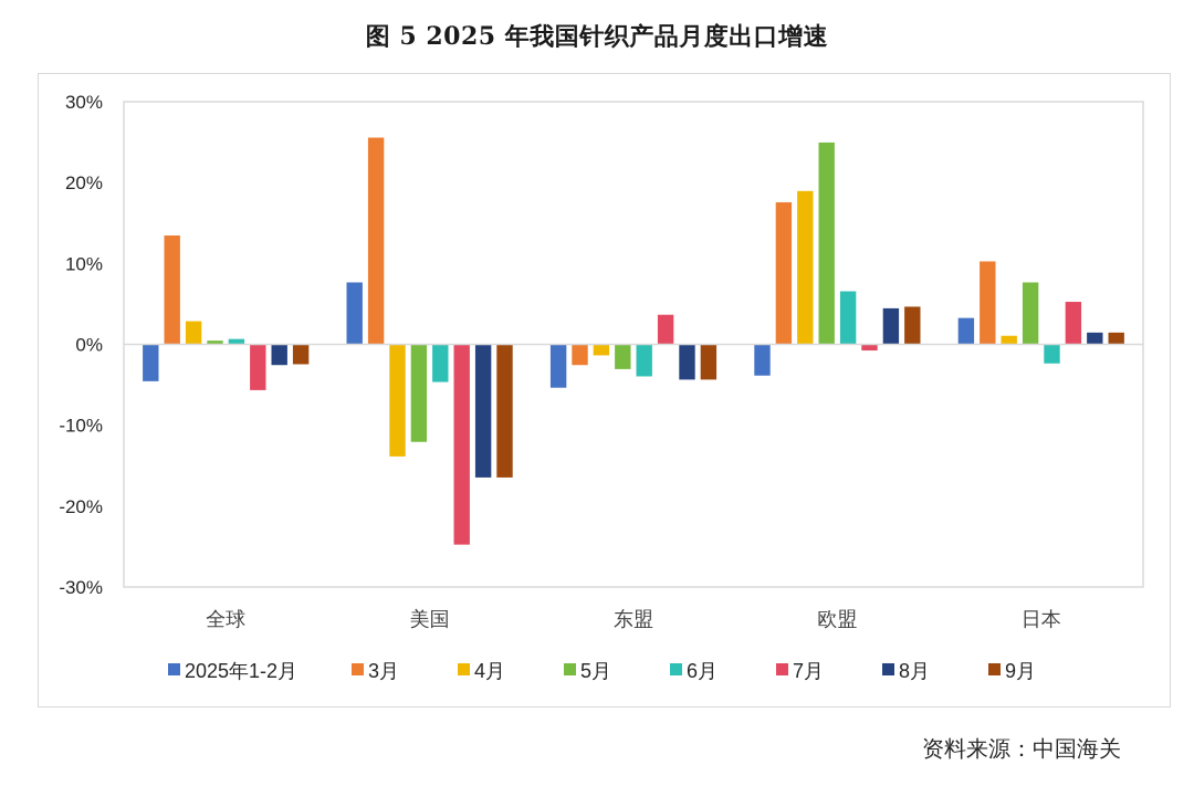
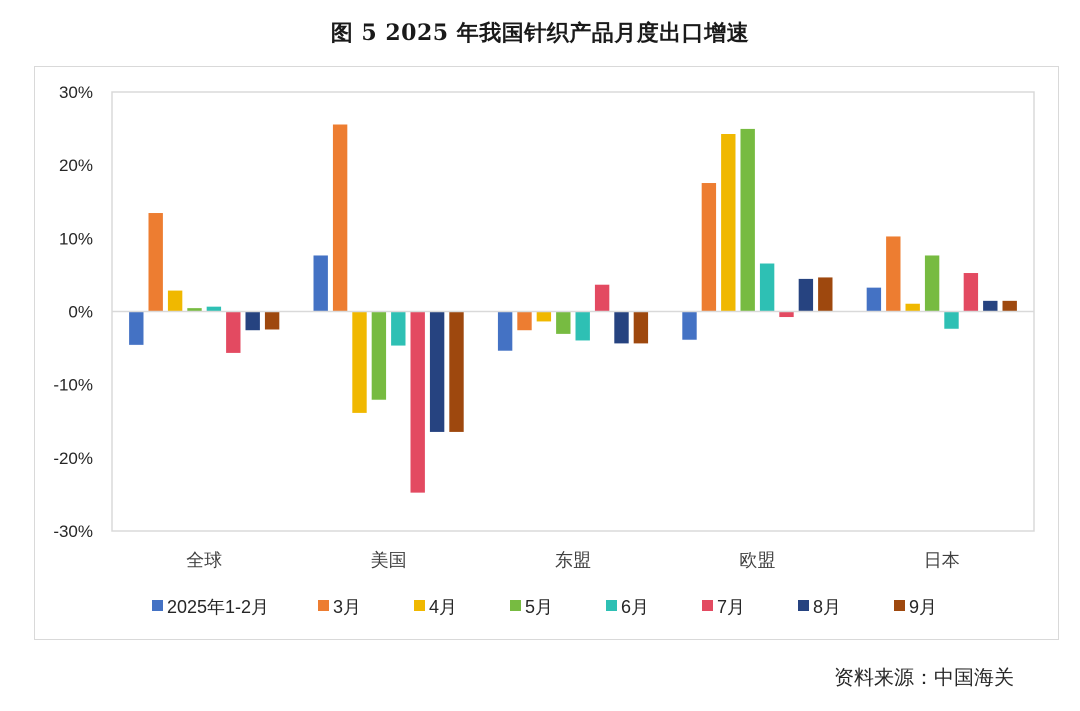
4月/欧盟: 19% -> 24%
